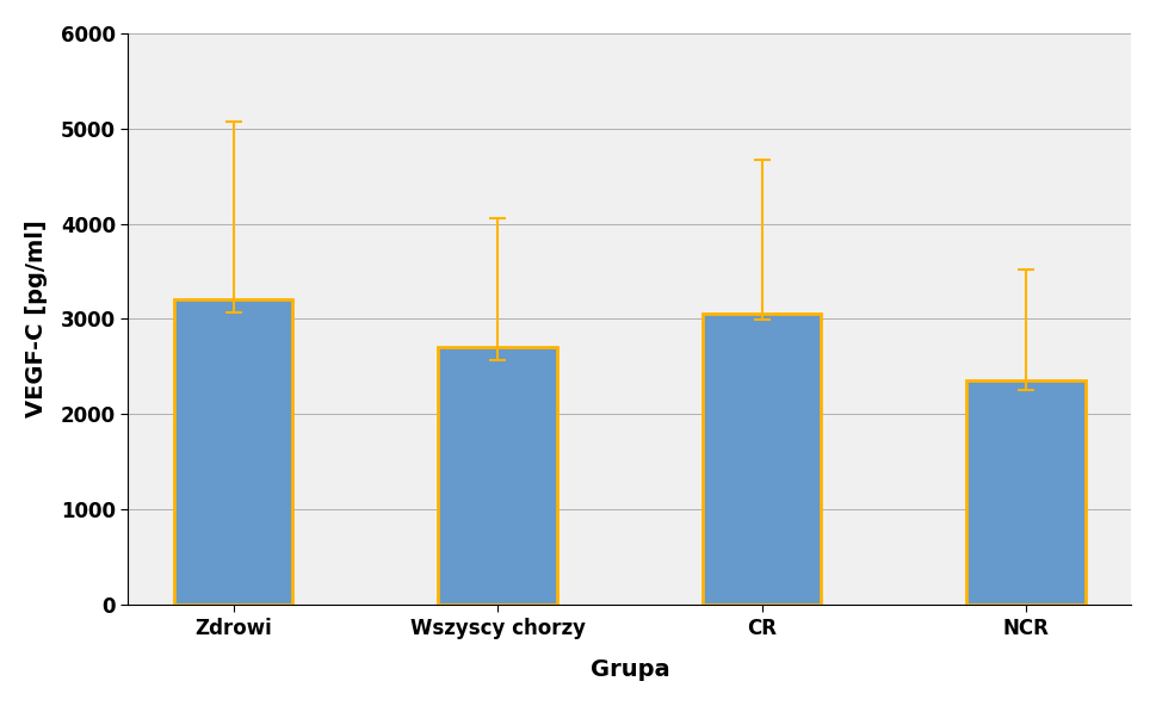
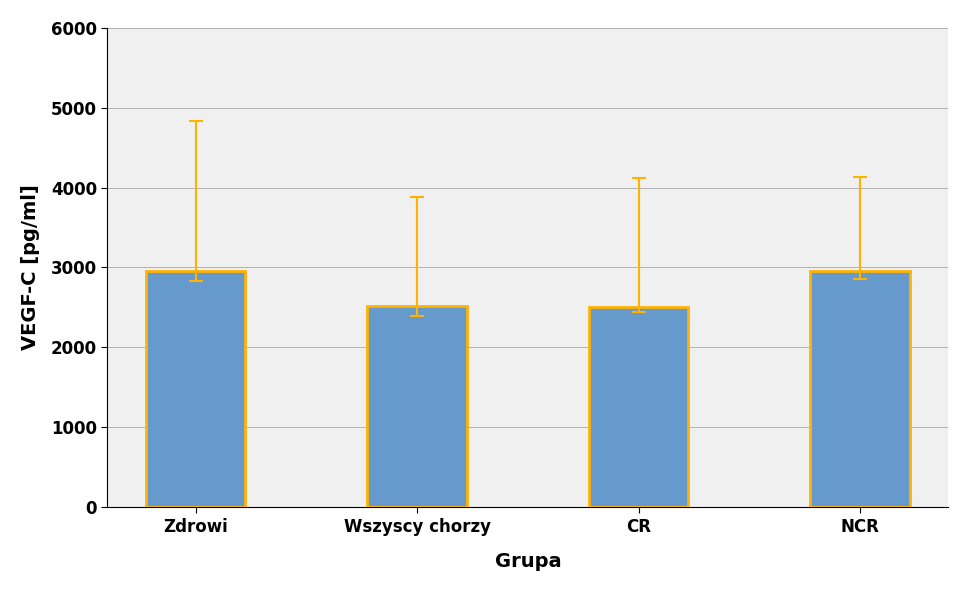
Zdrowi: 3200 -> 2960
Wszyscy chorzy: 2700 -> 2520
CR: 3050 -> 2500
NCR: 2350 -> 2960
